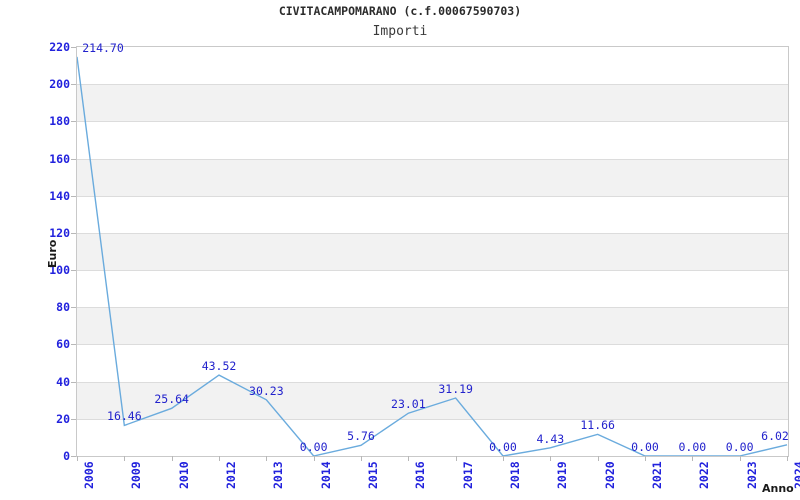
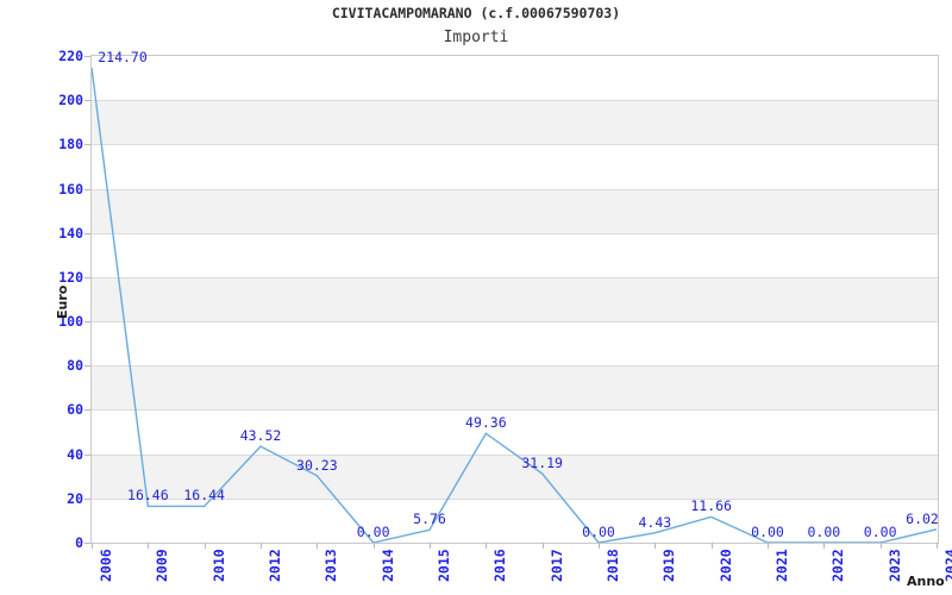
2010: 25.64 -> 16.44
2016: 23.01 -> 49.36
